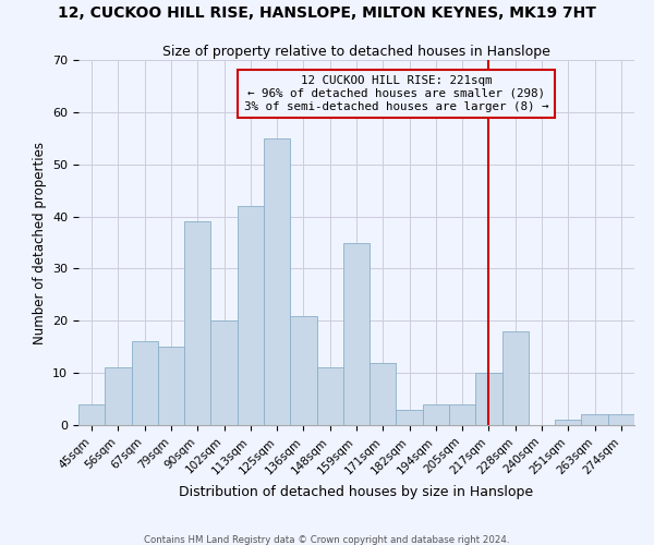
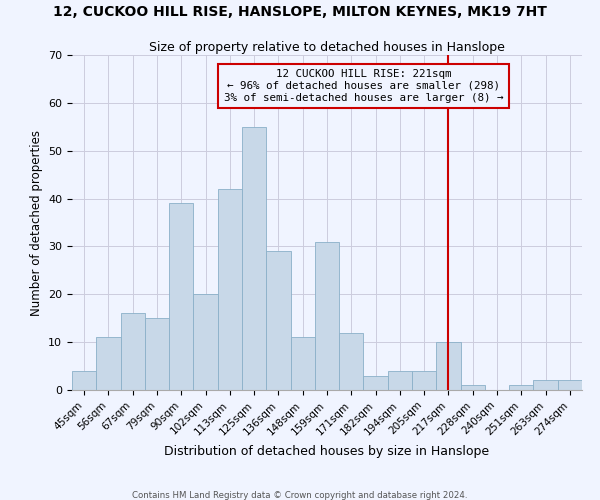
136sqm: 21 -> 29
159sqm: 35 -> 31
228sqm: 18 -> 1
